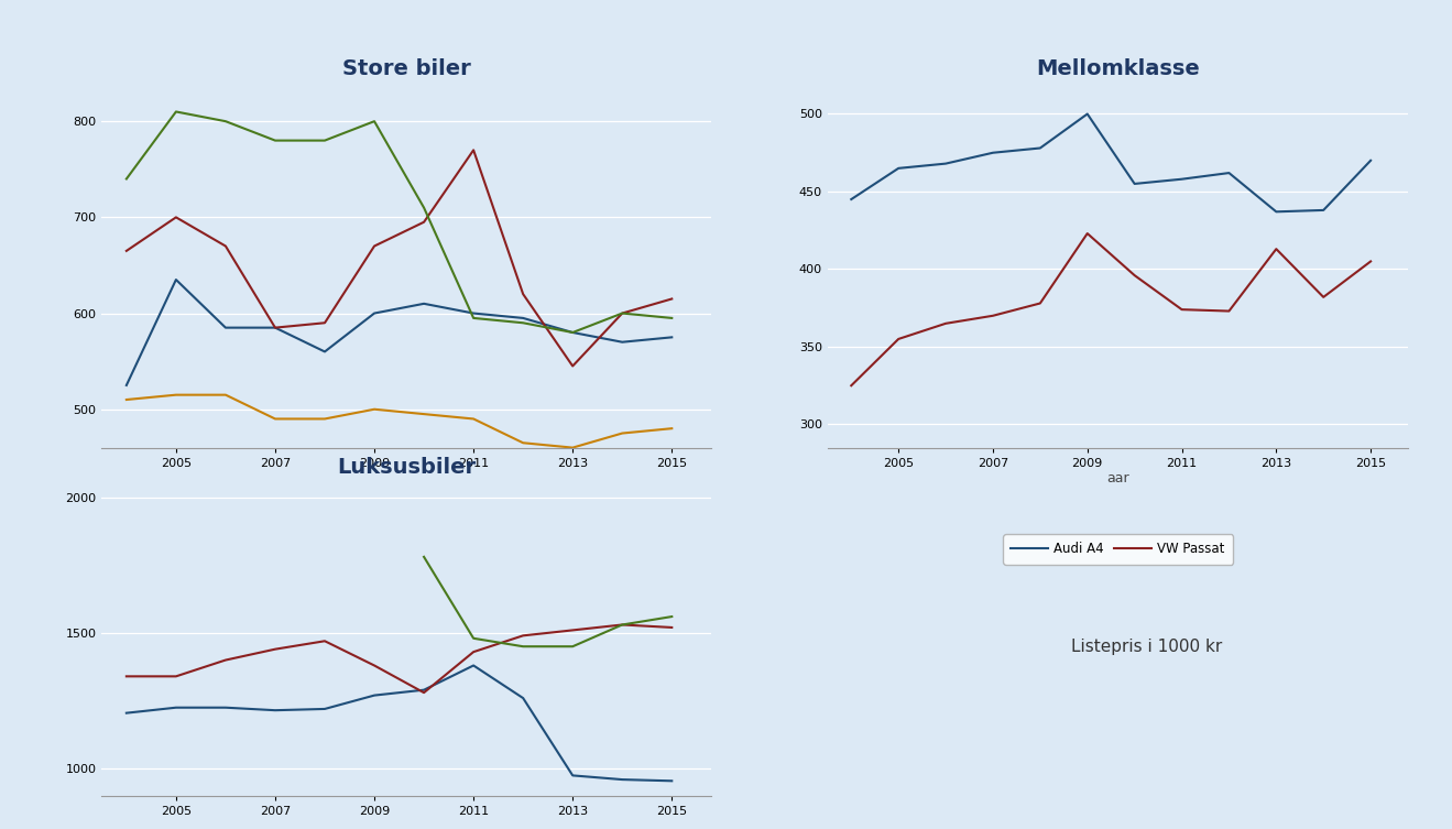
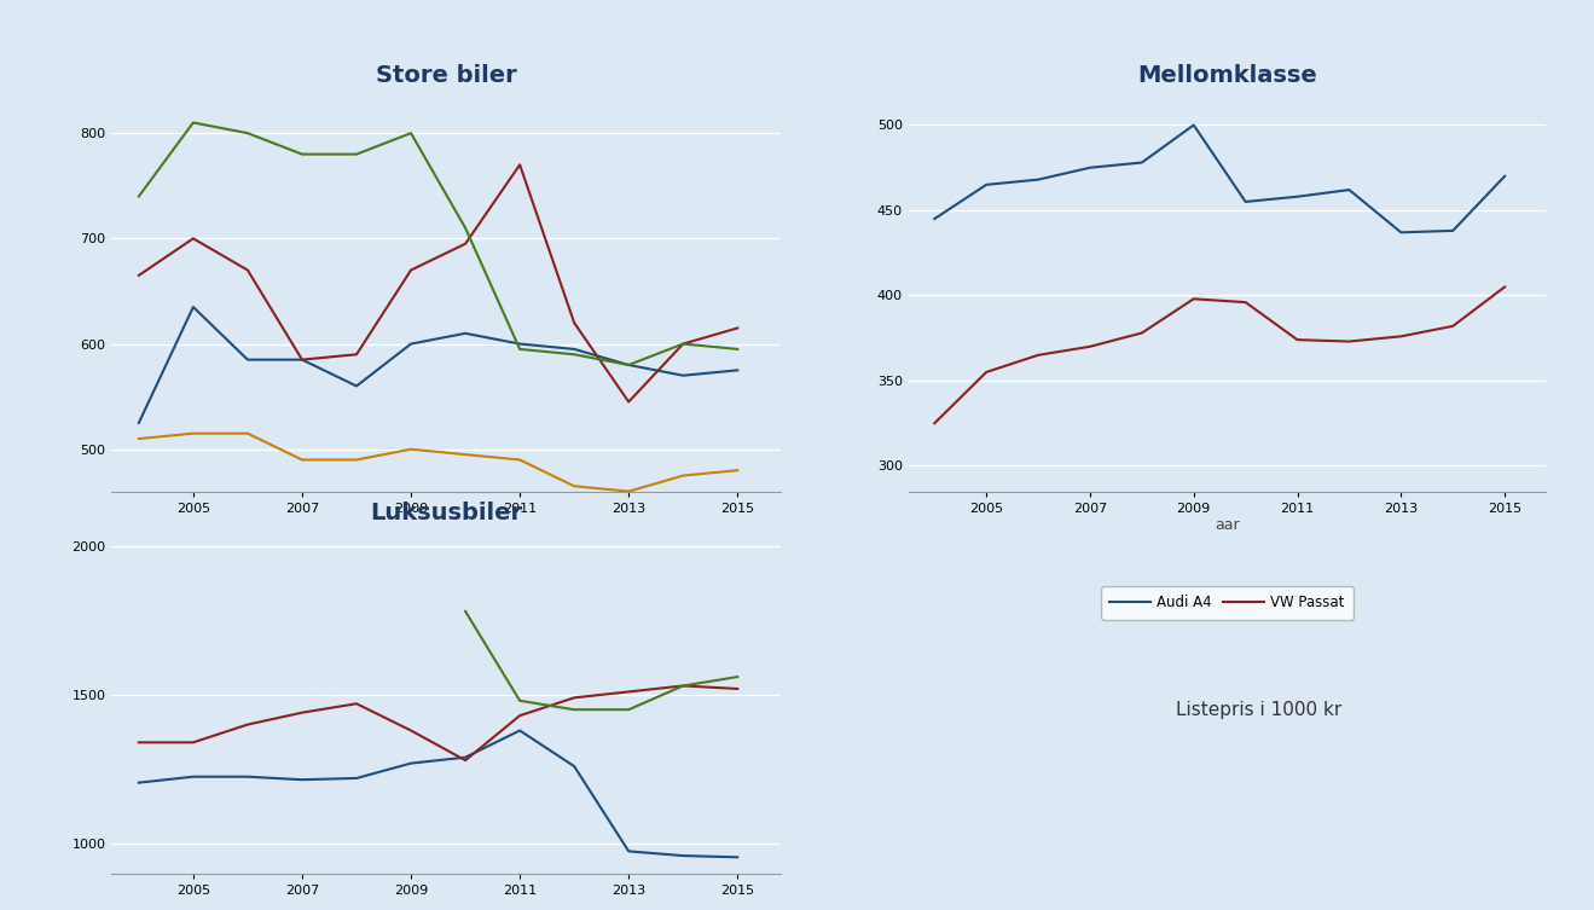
Mellomklasse/VW Passat/2009: 423 -> 398
Mellomklasse/VW Passat/2013: 413 -> 376
